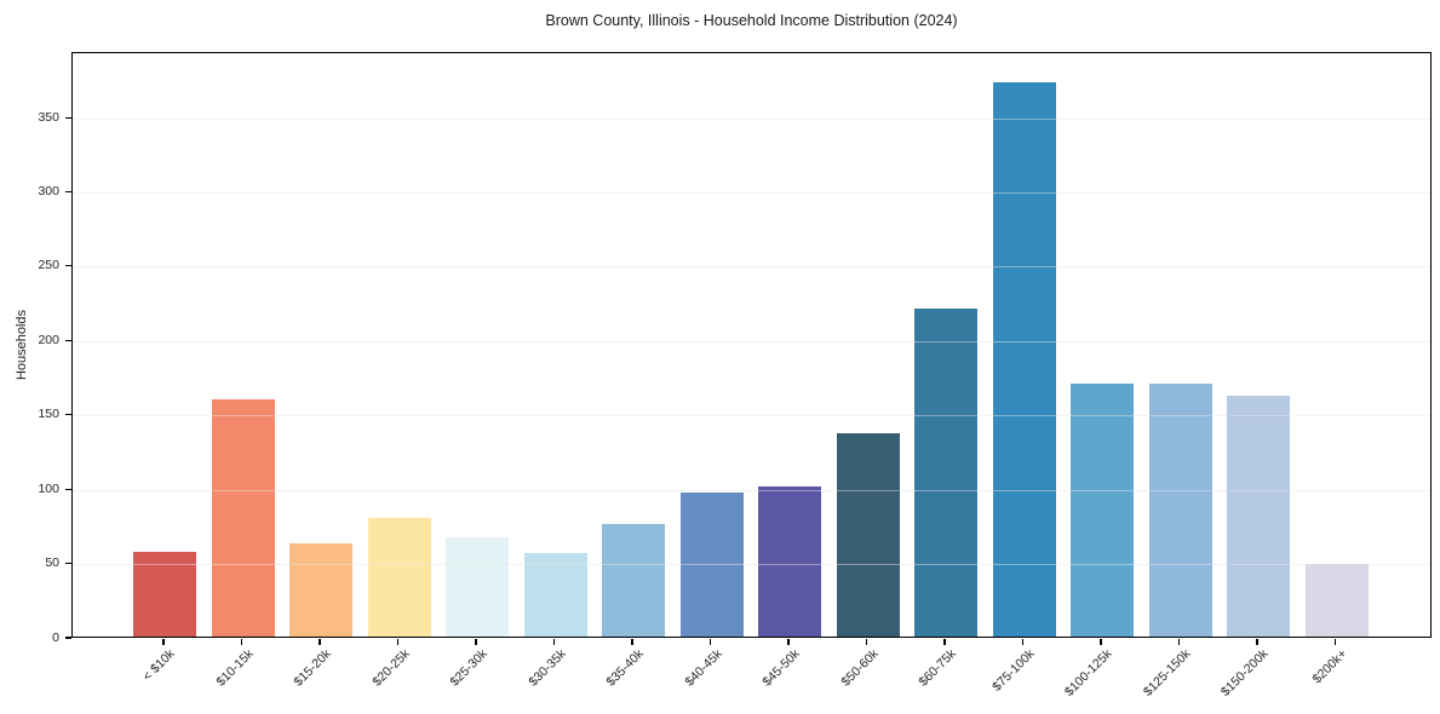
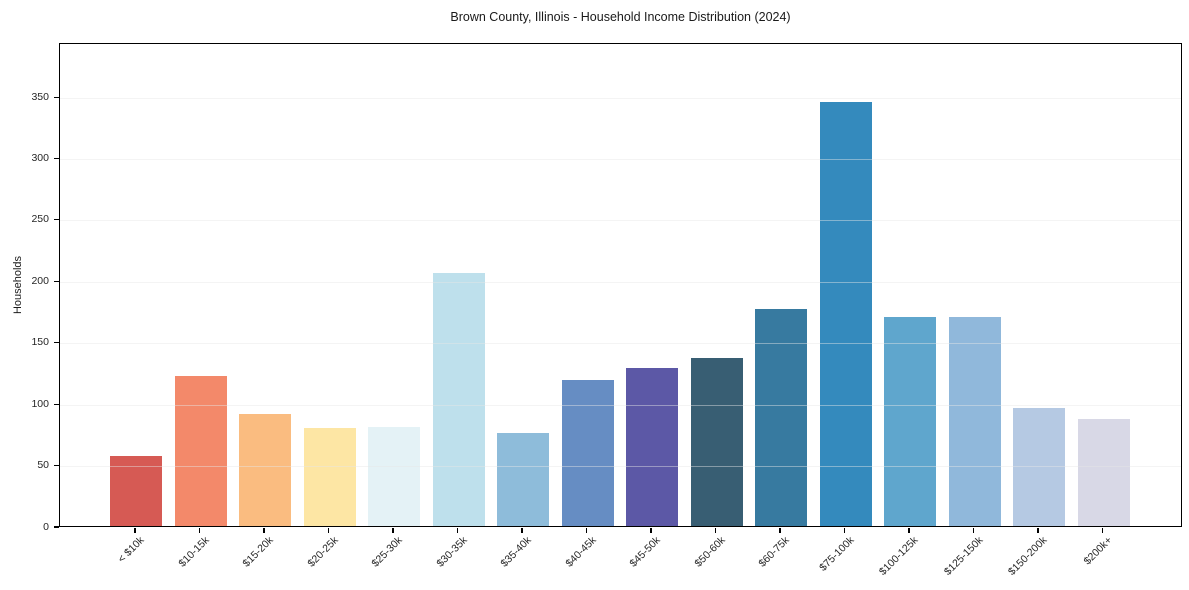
$10-15k: 160 -> 122
$15-20k: 63 -> 91
$25-30k: 67 -> 81
$30-35k: 56 -> 206
$40-45k: 97 -> 119
$45-50k: 101 -> 129
$60-75k: 221 -> 177
$75-100k: 373 -> 345
$150-200k: 162 -> 96
$200k+: 49 -> 87
